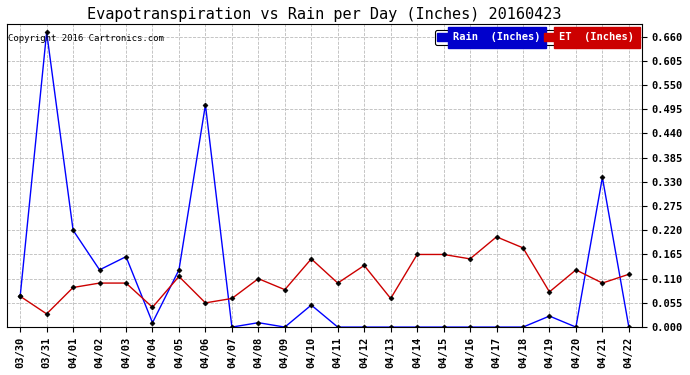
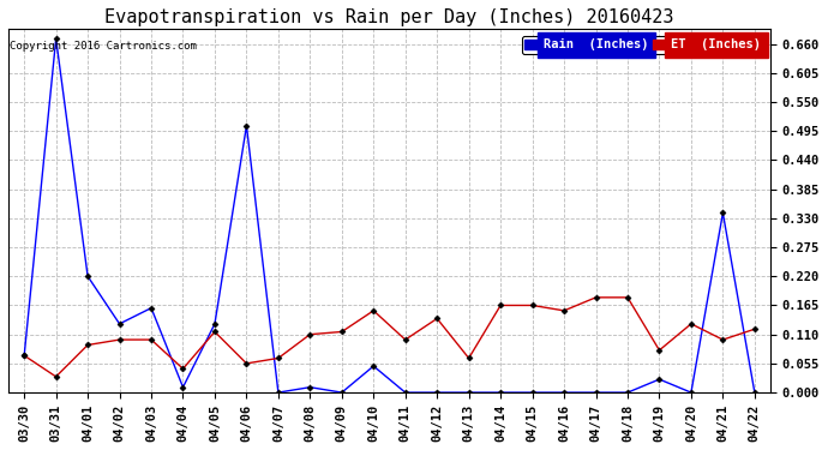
ET (Inches)/04/09: 0.085 -> 0.115
ET (Inches)/04/17: 0.205 -> 0.180
